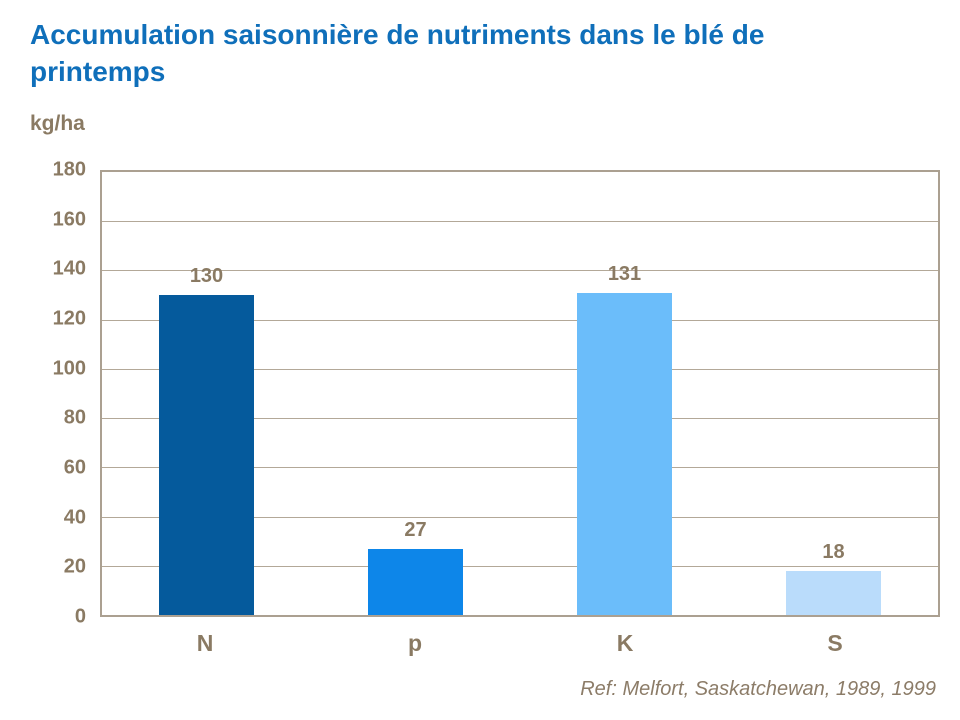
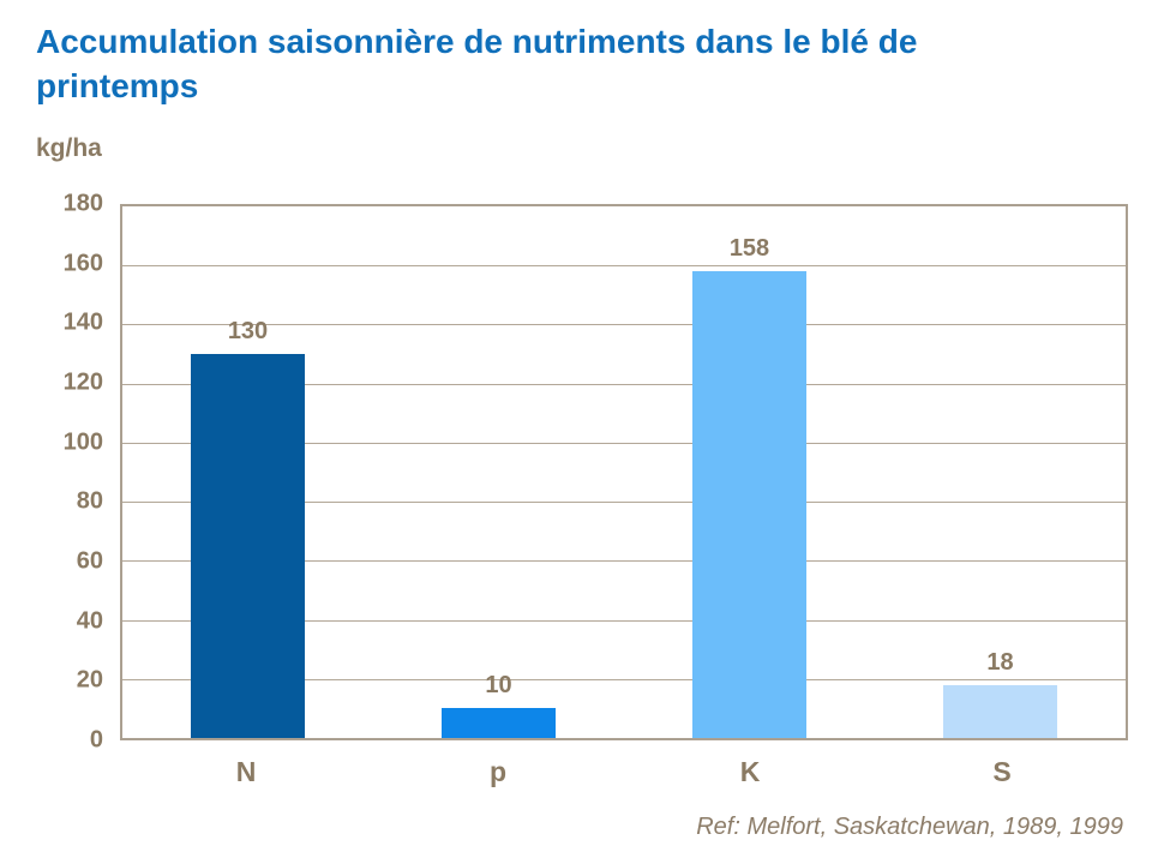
p: 27 -> 10
K: 131 -> 158
